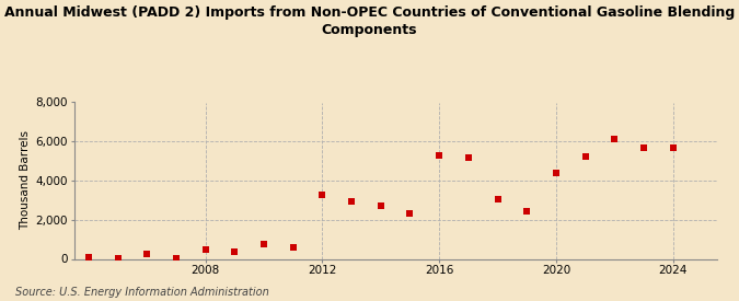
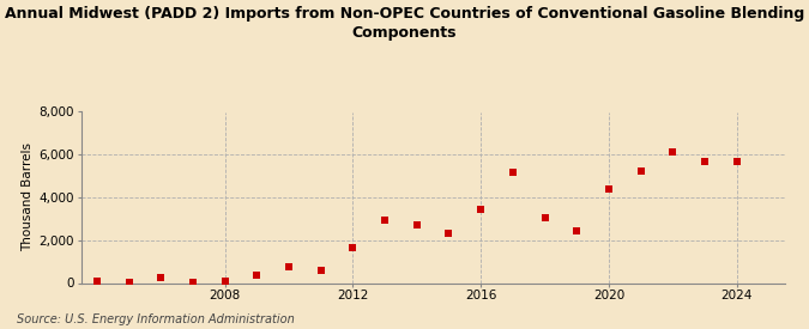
2008: 500 -> 100
2012: 3,300 -> 1,600
2016: 5,300 -> 3,400
